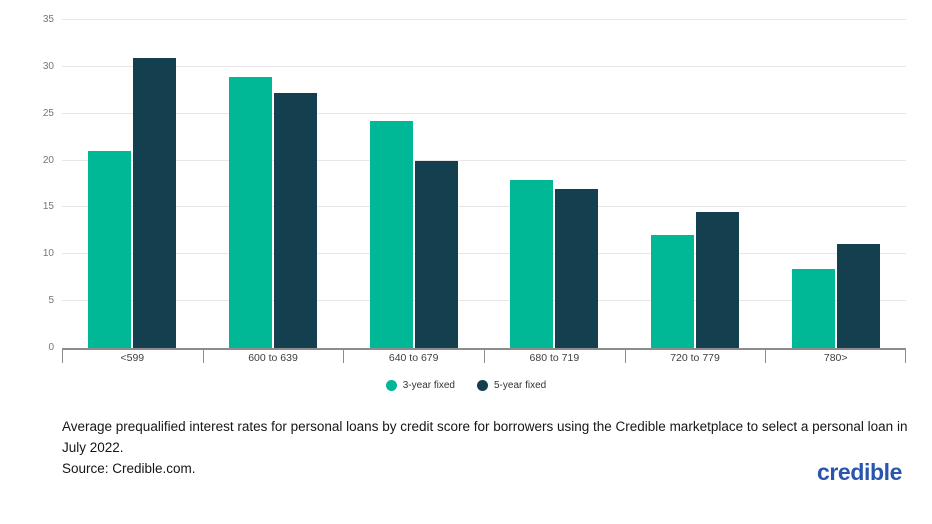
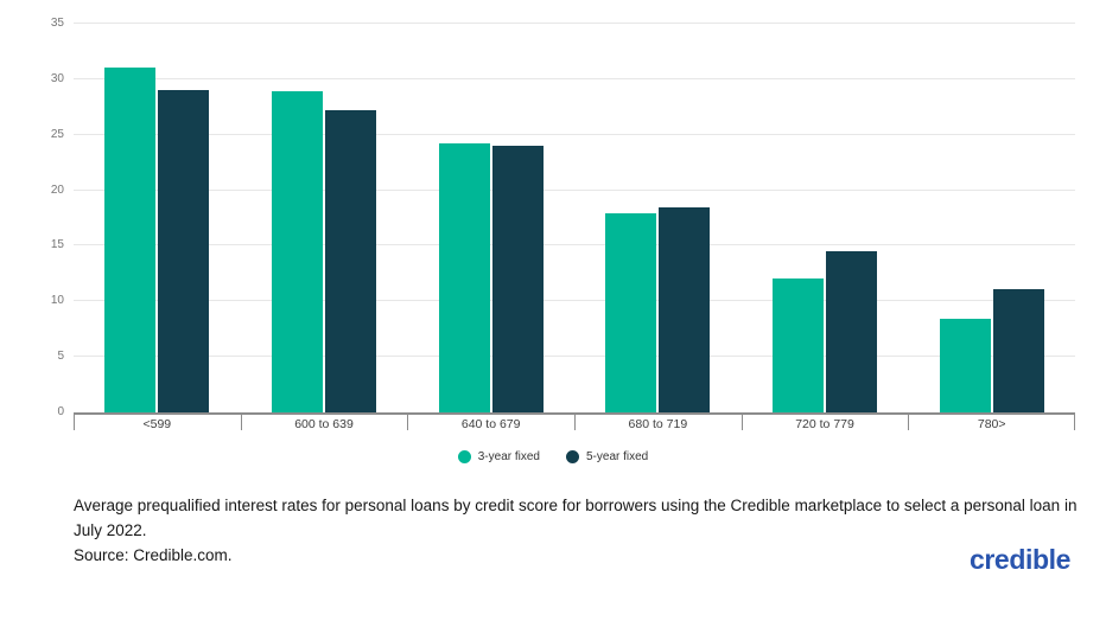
3-year fixed/<599: 21 -> 31
5-year fixed/<599: 31 -> 29
5-year fixed/640 to 679: 20 -> 24
5-year fixed/680 to 719: 17 -> 18
